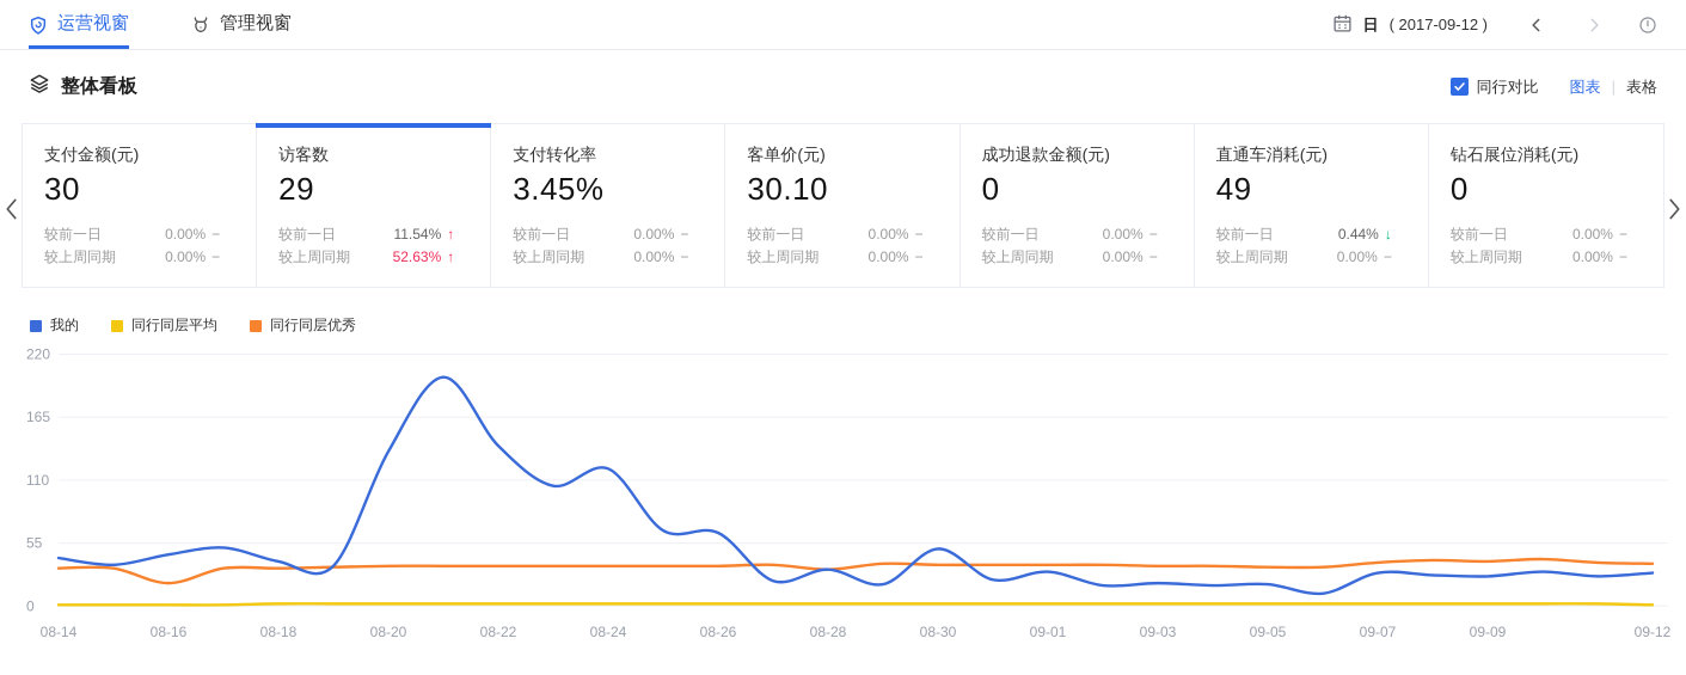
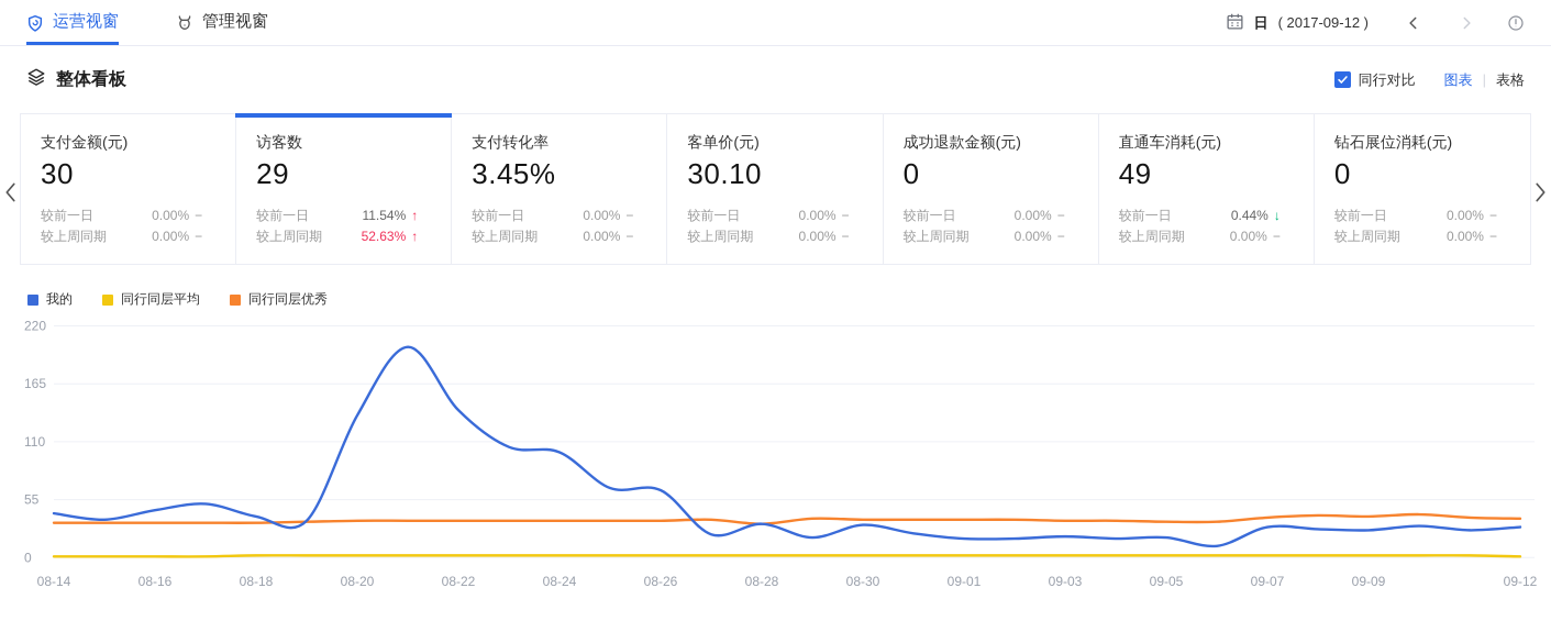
同行同层优秀/08-16: 20 -> 30
我的/08-24: 120 -> 100
我的/08-30: 50 -> 30
我的/09-01: 30 -> 20
